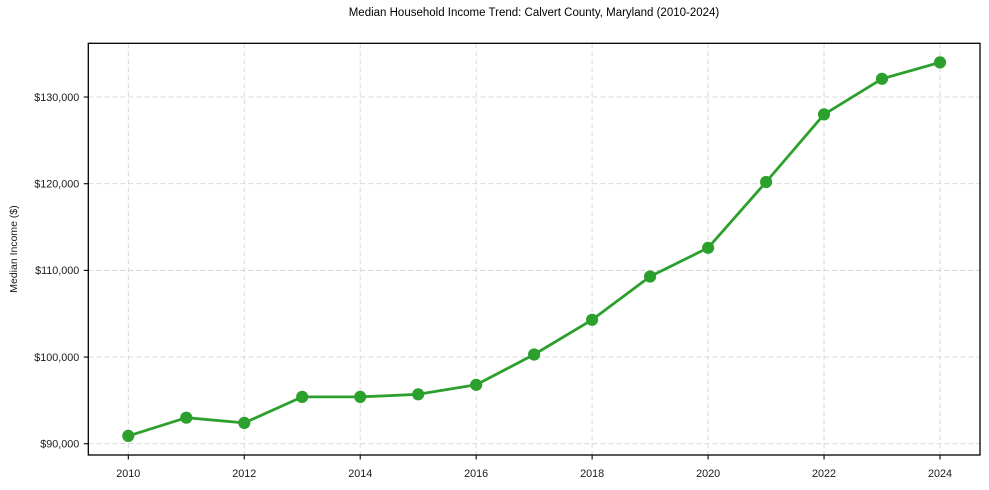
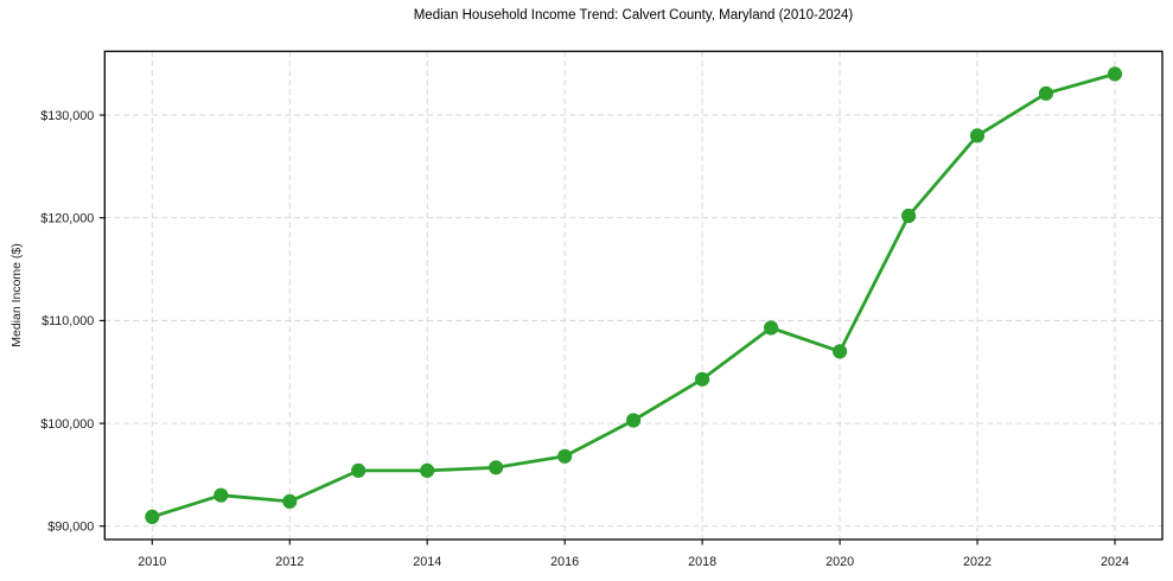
2020: $113000 -> $107000
